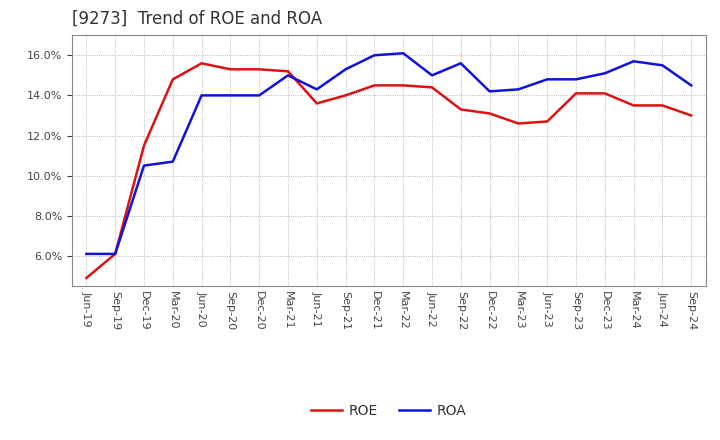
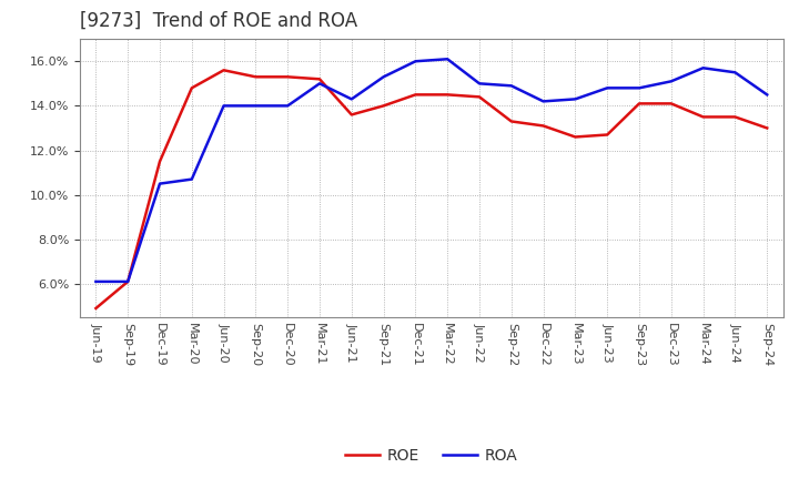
ROA/Sep-22: 15.6% -> 14.9%
